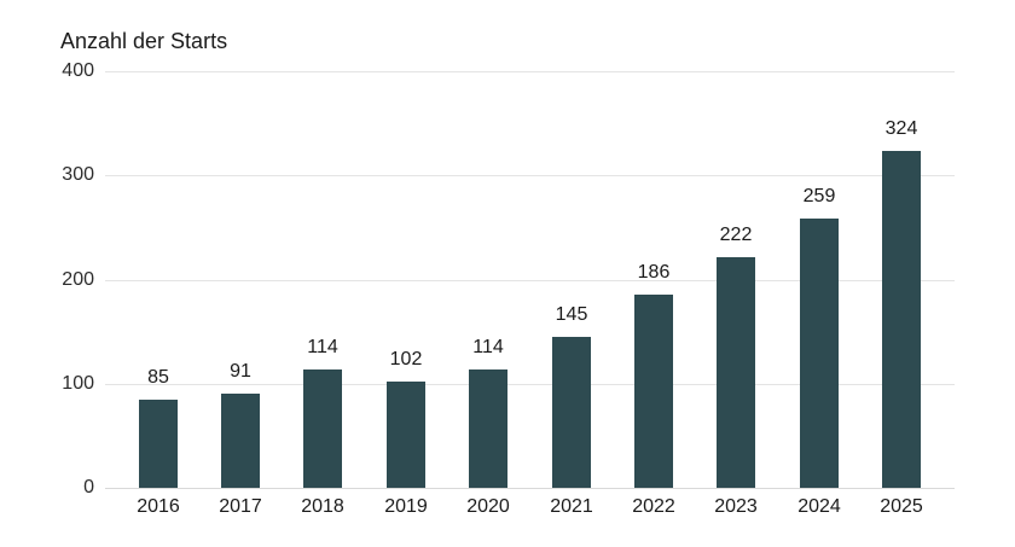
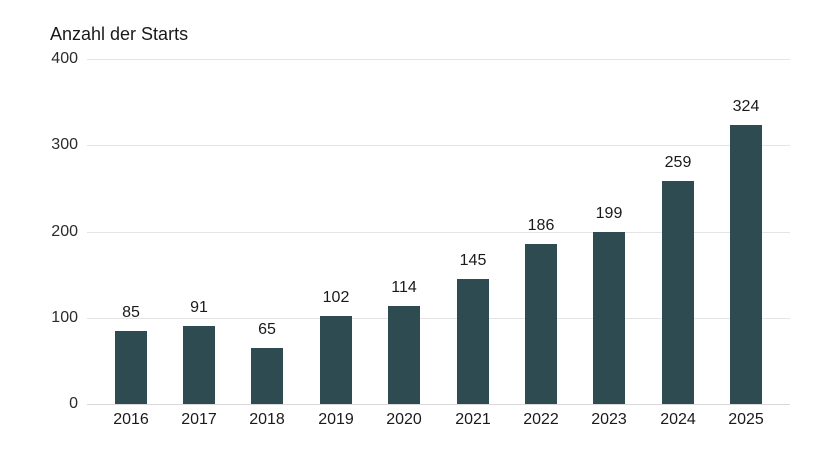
2018: 114 -> 65
2023: 222 -> 199
